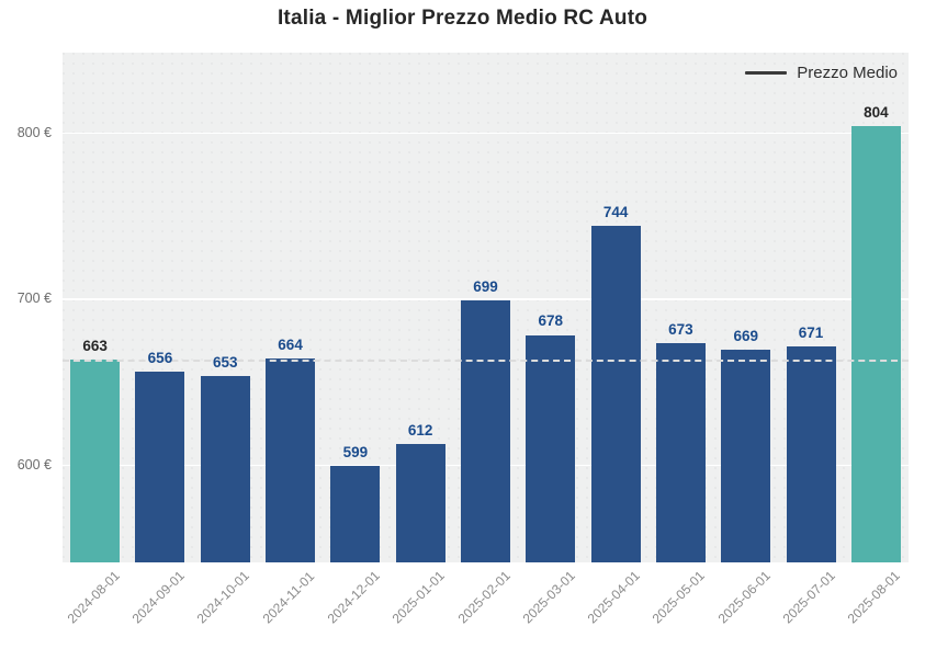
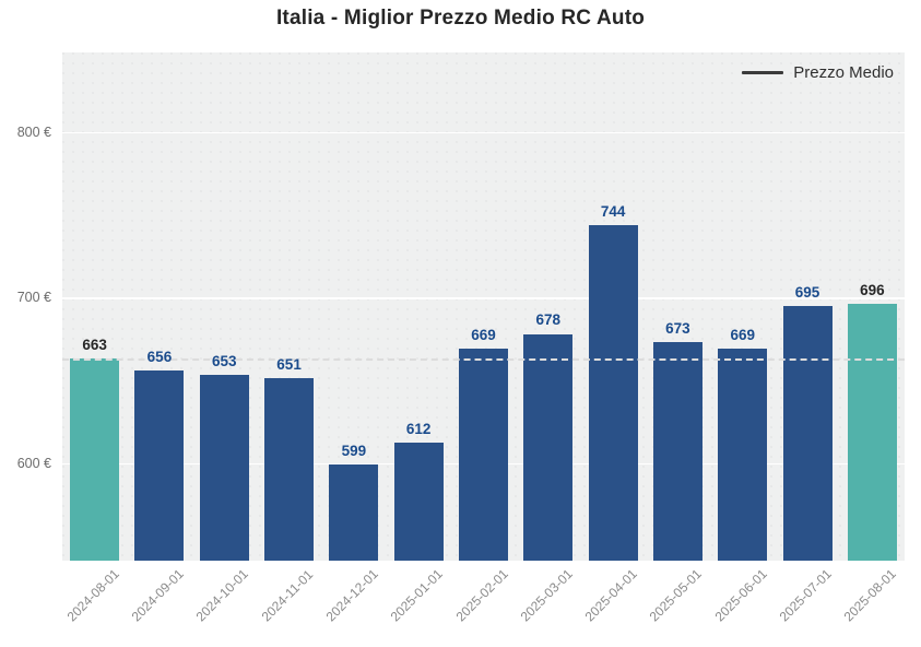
2024-11-01: 664 -> 651
2025-02-01: 699 -> 669
2025-07-01: 671 -> 695
2025-08-01: 804 -> 696
